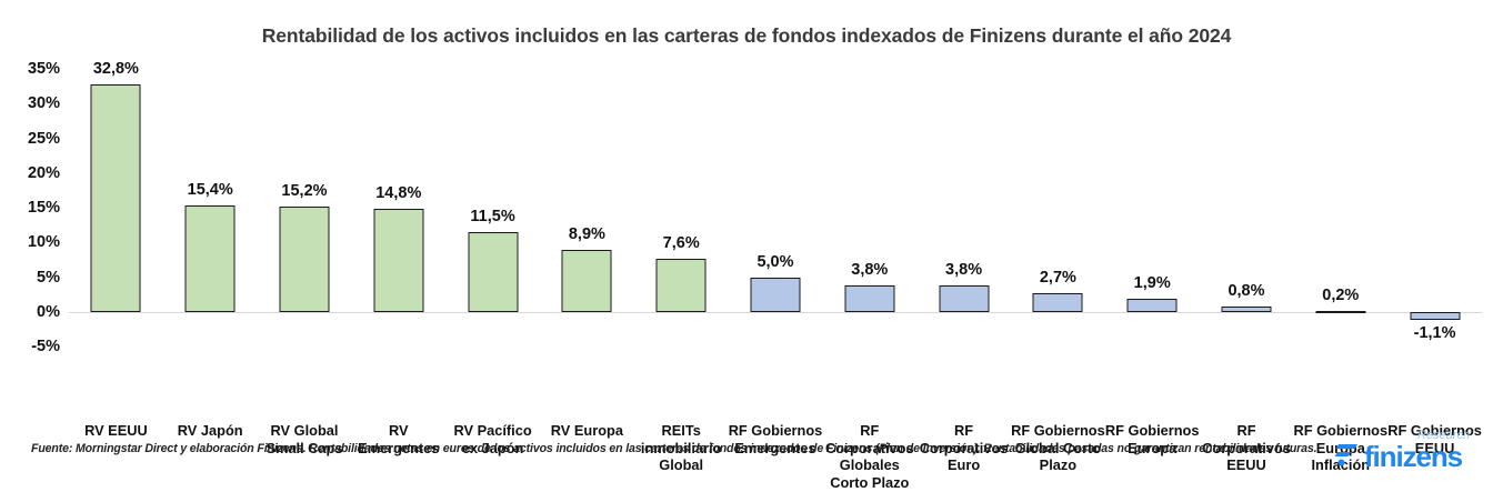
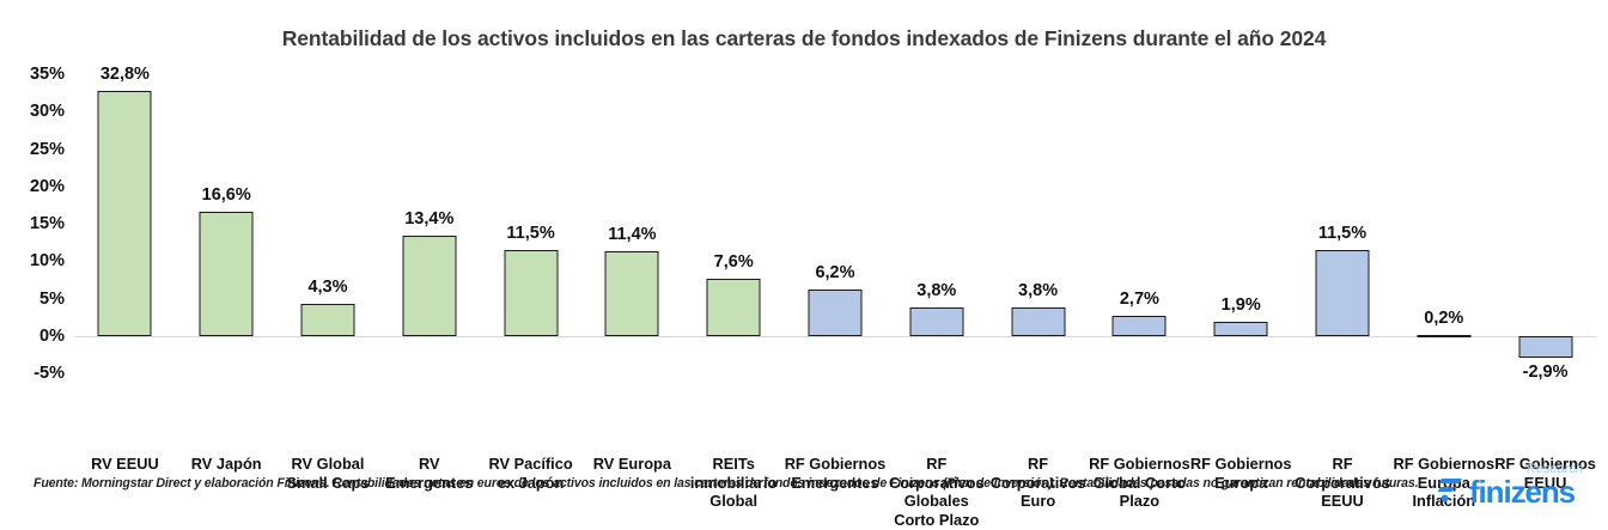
RV Japón: 15,4% -> 16,6%
RV Global Small Caps: 15,2% -> 4,3%
RV Emergentes: 14,8% -> 13,4%
RV Europa: 8,9% -> 11,4%
RF Gobiernos Emergentes: 5,0% -> 6,2%
RF Corporativos EEUU: 0,8% -> 11,5%
RF Gobiernos EEUU: -1,1% -> -2,9%
